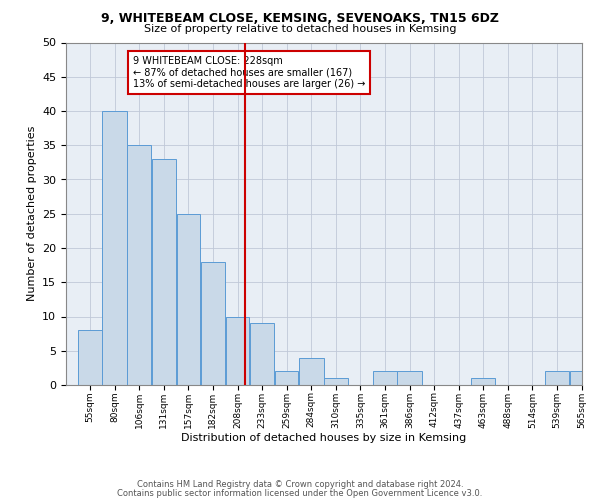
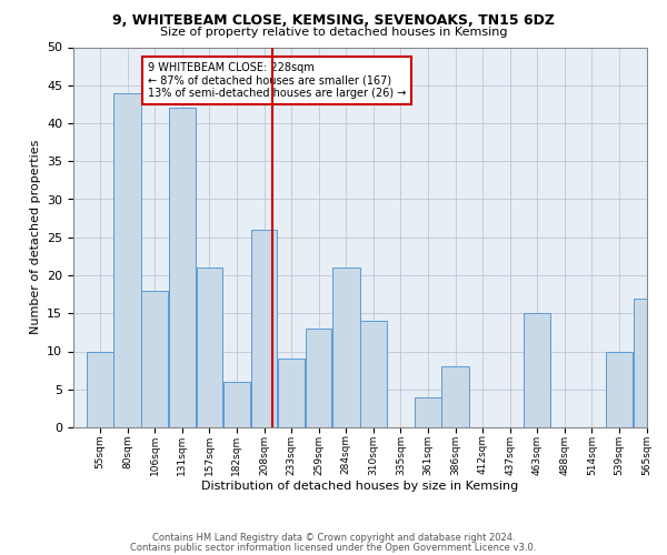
55sqm: 8 -> 10
80sqm: 40 -> 44
106sqm: 35 -> 18
131sqm: 33 -> 42
157sqm: 25 -> 21
182sqm: 18 -> 6
208sqm: 10 -> 26
259sqm: 2 -> 13
284sqm: 4 -> 21
310sqm: 1 -> 14
361sqm: 2 -> 4
386sqm: 2 -> 8
463sqm: 1 -> 15
539sqm: 2 -> 10
565sqm: 2 -> 17
